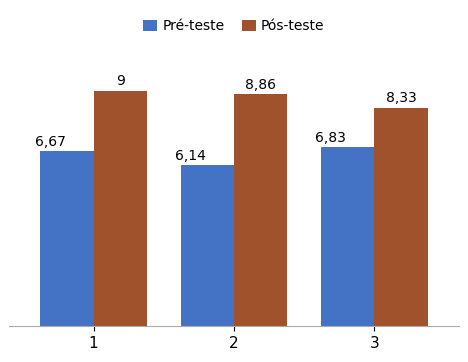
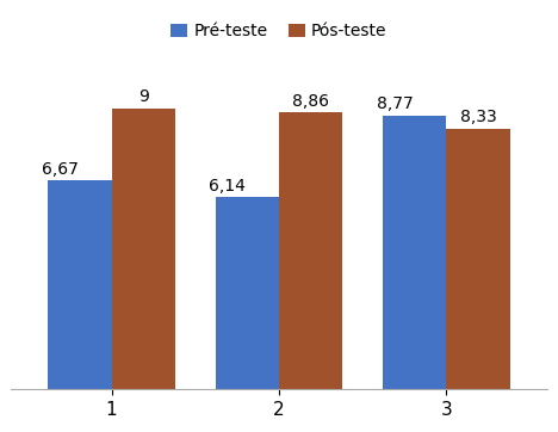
Pré-teste/3: 6,83 -> 8,77
